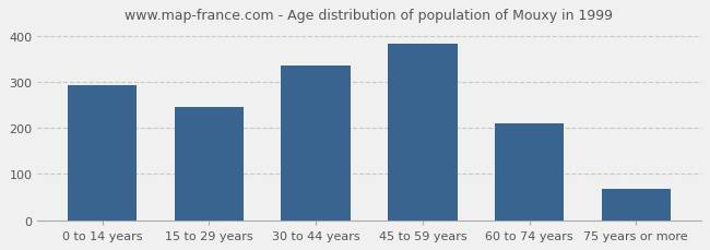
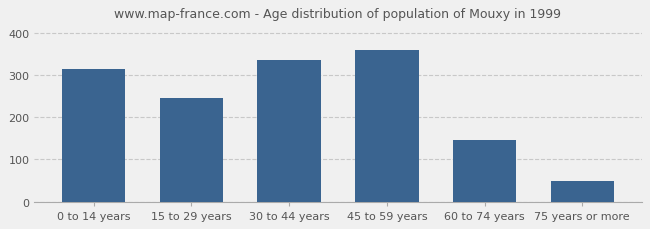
0 to 14 years: 292 -> 315
45 to 59 years: 383 -> 360
60 to 74 years: 210 -> 145
75 years or more: 67 -> 50
